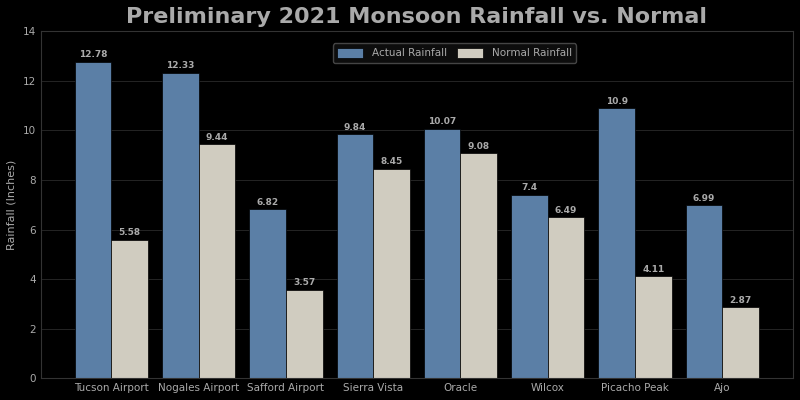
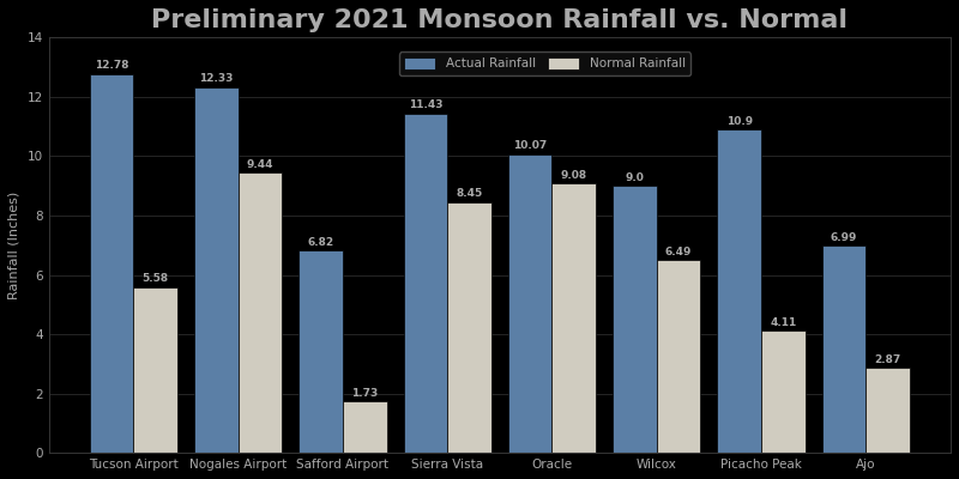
Normal Rainfall/Safford Airport: 3.57 -> 1.73
Actual Rainfall/Sierra Vista: 9.84 -> 11.43
Actual Rainfall/Wilcox: 7.4 -> 9.0
